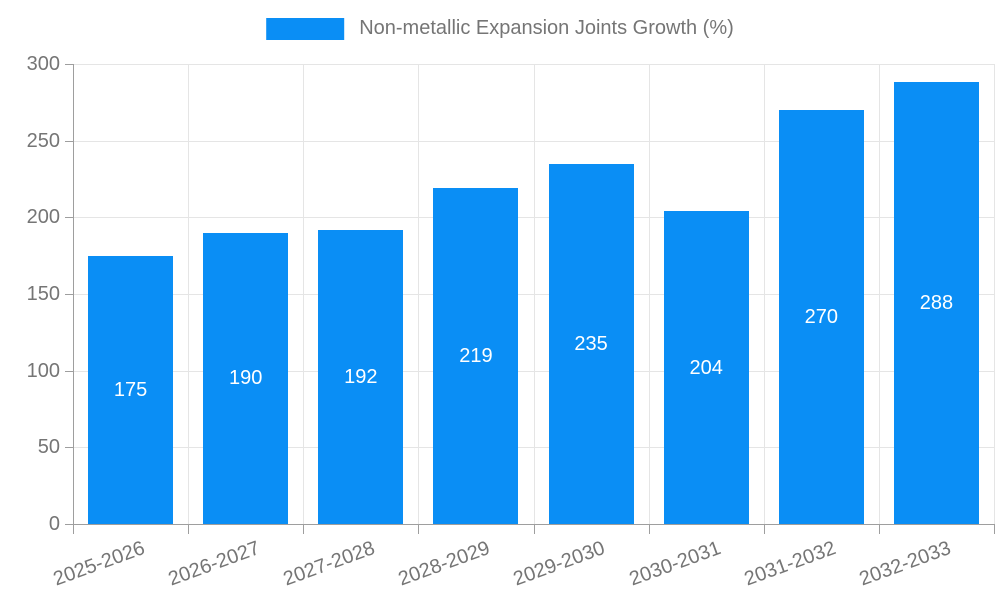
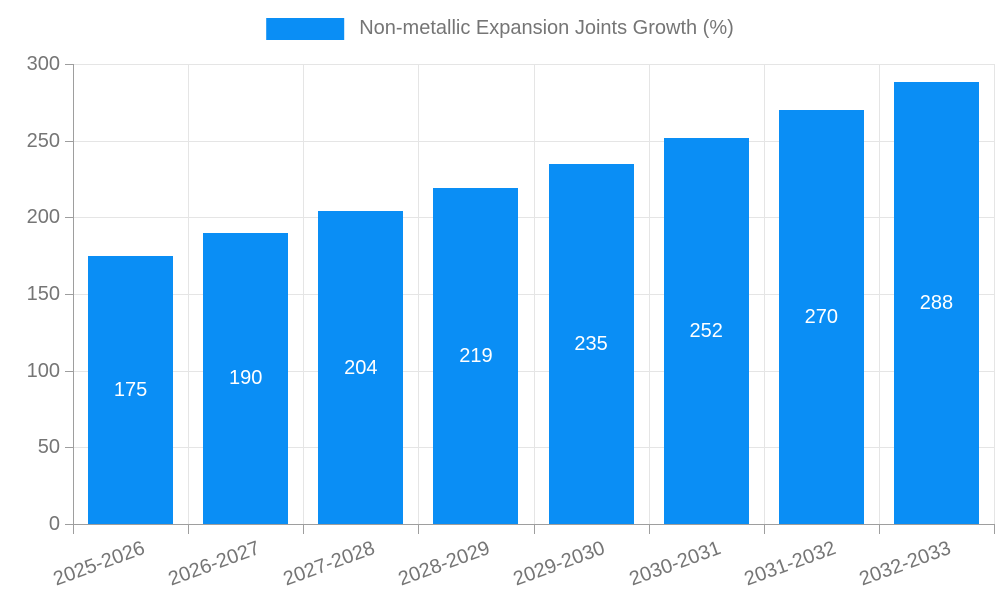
2027-2028: 192 -> 204
2030-2031: 204 -> 252
